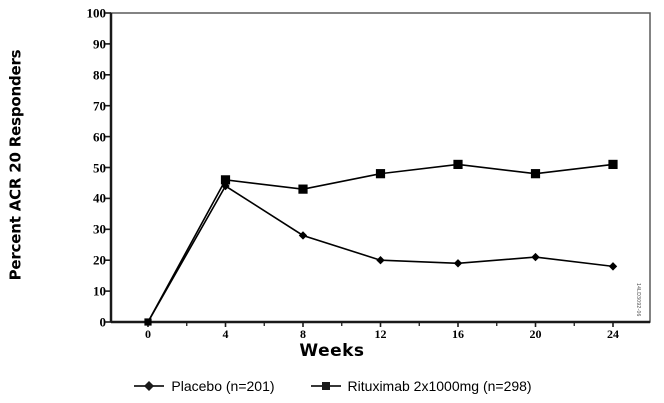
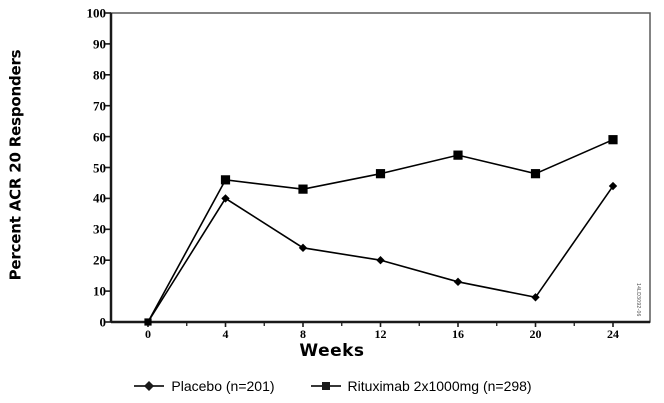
Placebo (n=201)/4: 44 -> 40
Placebo (n=201)/8: 28 -> 24
Placebo (n=201)/16: 19 -> 13
Rituximab 2x1000mg (n=298)/16: 51 -> 54
Placebo (n=201)/20: 21 -> 8
Placebo (n=201)/24: 18 -> 44
Rituximab 2x1000mg (n=298)/24: 51 -> 59
